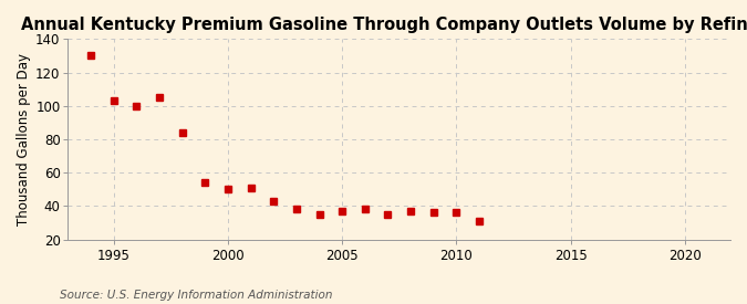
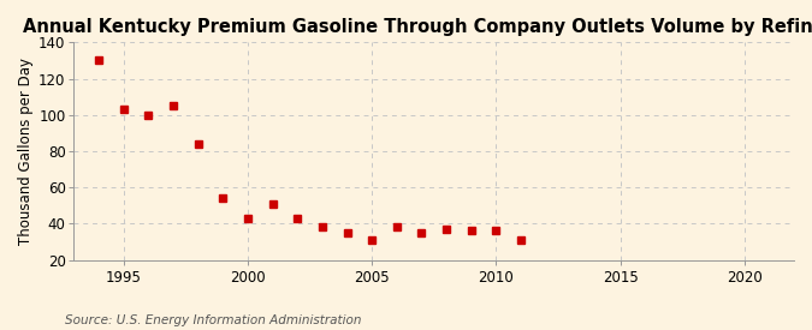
2000: 50 -> 43
2005: 37 -> 31
